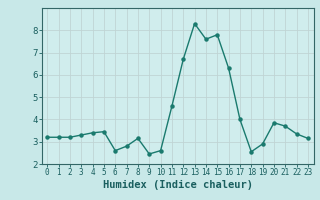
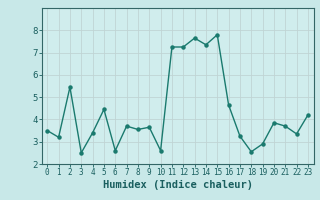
0: 3.20 -> 3.50
2: 3.20 -> 5.45
3: 3.30 -> 2.50
5: 3.45 -> 4.45
7: 2.80 -> 3.70
8: 3.15 -> 3.55
9: 2.45 -> 3.65
11: 4.60 -> 7.25
12: 6.70 -> 7.25
13: 8.30 -> 7.65
14: 7.60 -> 7.35
16: 6.30 -> 4.65
17: 4.00 -> 3.25
23: 3.15 -> 4.20
